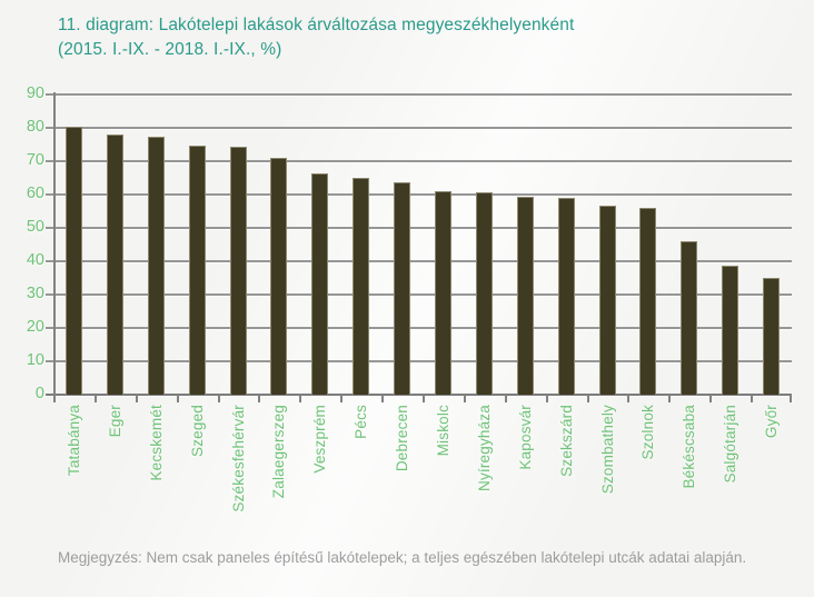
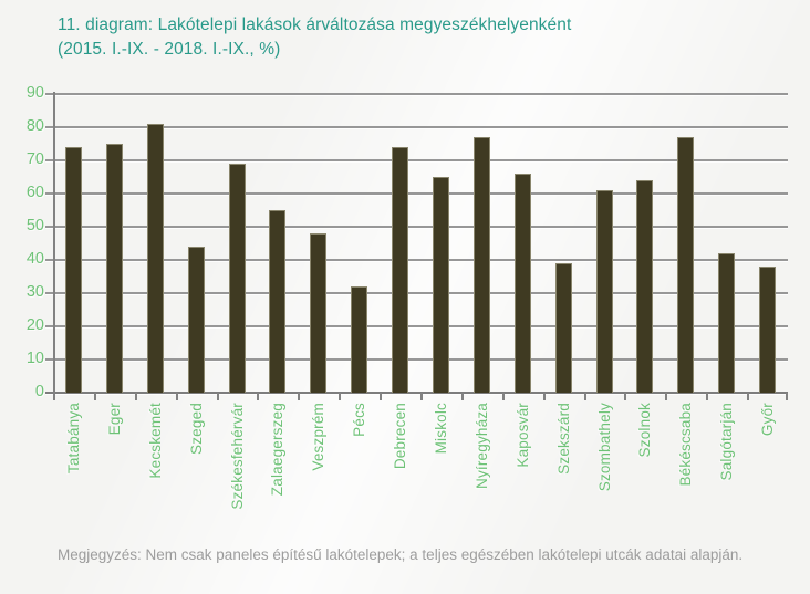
Tatabánya: 80 -> 74
Eger: 78 -> 75
Kecskemét: 77 -> 81
Szeged: 75 -> 44
Székesfehérvár: 74 -> 69
Zalaegerszeg: 71 -> 55
Veszprém: 66 -> 48
Pécs: 65 -> 32
Debrecen: 64 -> 74
Miskolc: 61 -> 65
Nyíregyháza: 61 -> 77
Kaposvár: 59 -> 66
Szekszárd: 59 -> 39
Szombathely: 57 -> 61
Szolnok: 56 -> 64
Békéscsaba: 46 -> 77
Salgótarján: 39 -> 42
Győr: 35 -> 38
